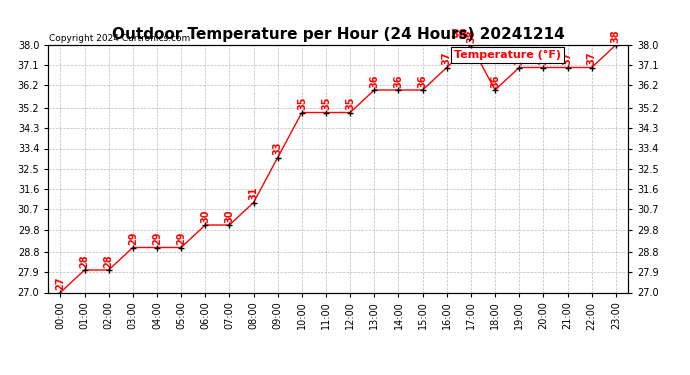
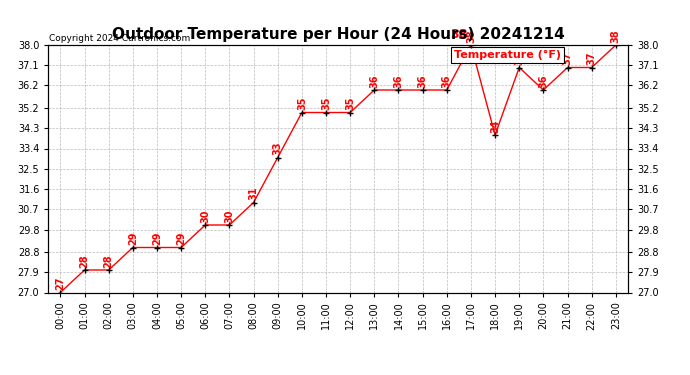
16:00: 37 -> 36
18:00: 36 -> 34
20:00: 37 -> 36
